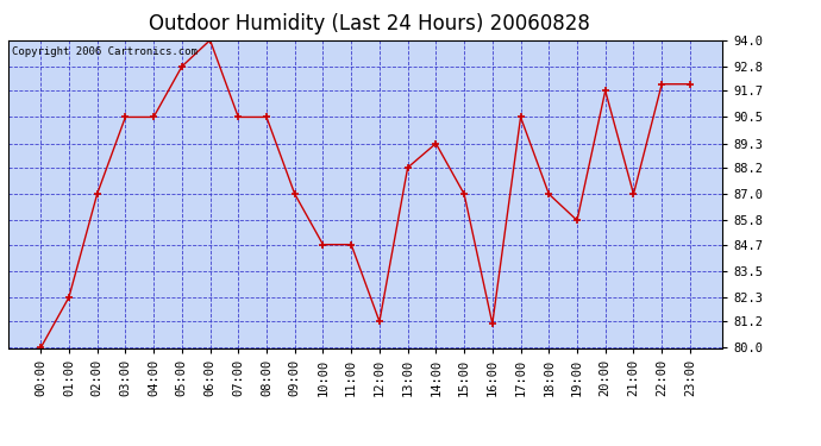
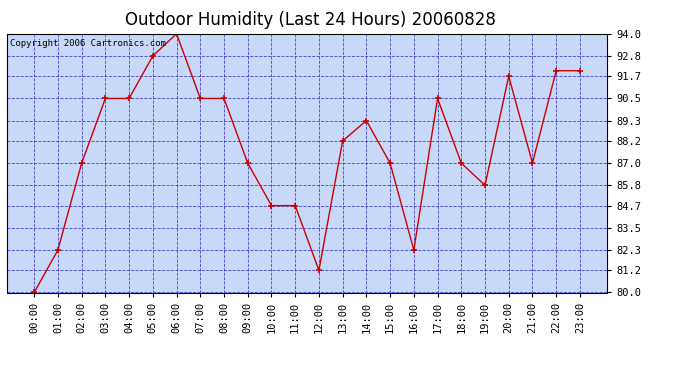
16:00: 81.1 -> 82.3
